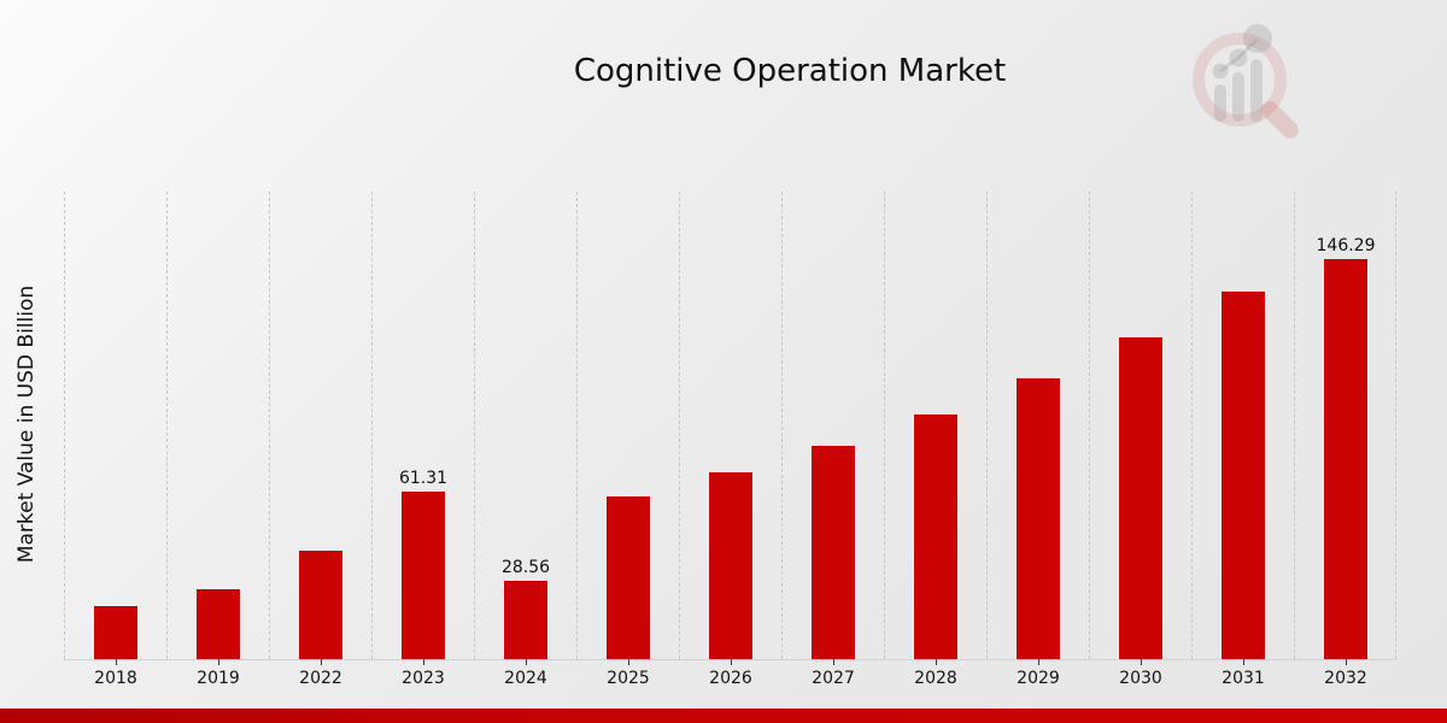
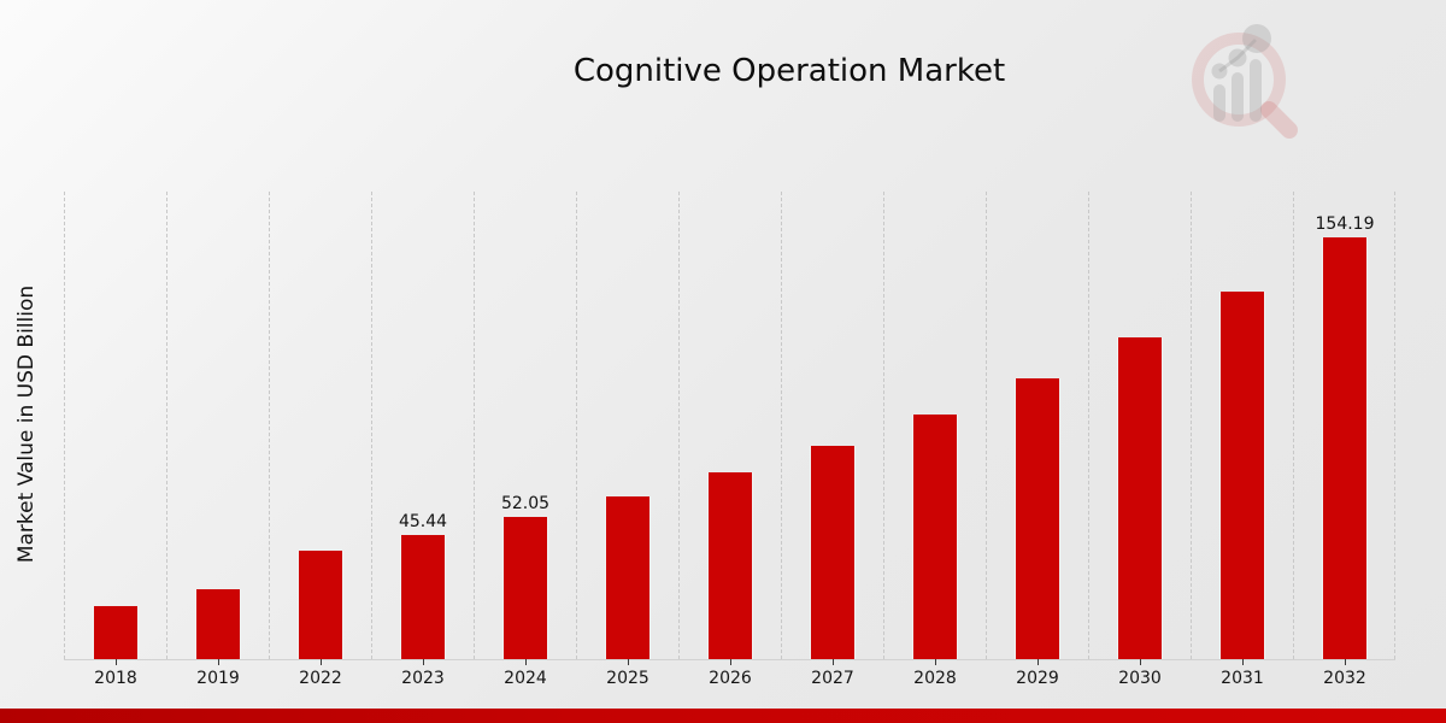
2023: 61.31 -> 45.44
2024: 28.56 -> 52.05
2032: 146.29 -> 154.19
